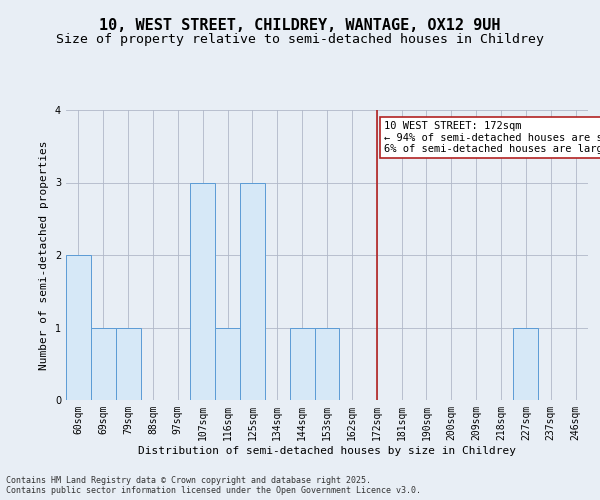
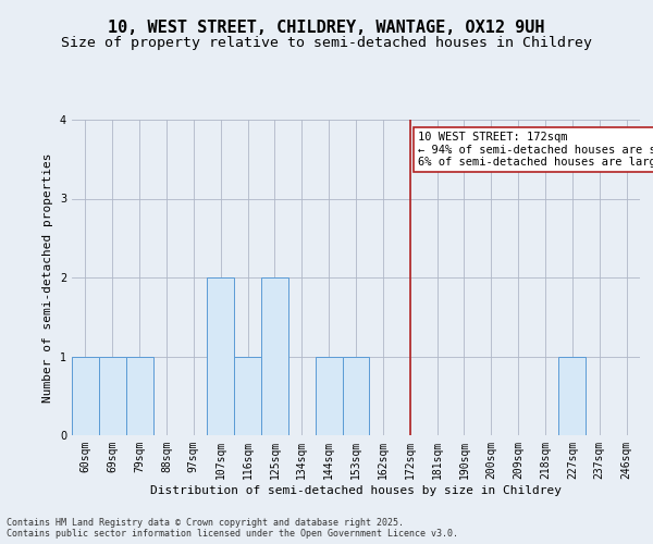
60sqm: 2 -> 1
107sqm: 3 -> 2
125sqm: 3 -> 2
